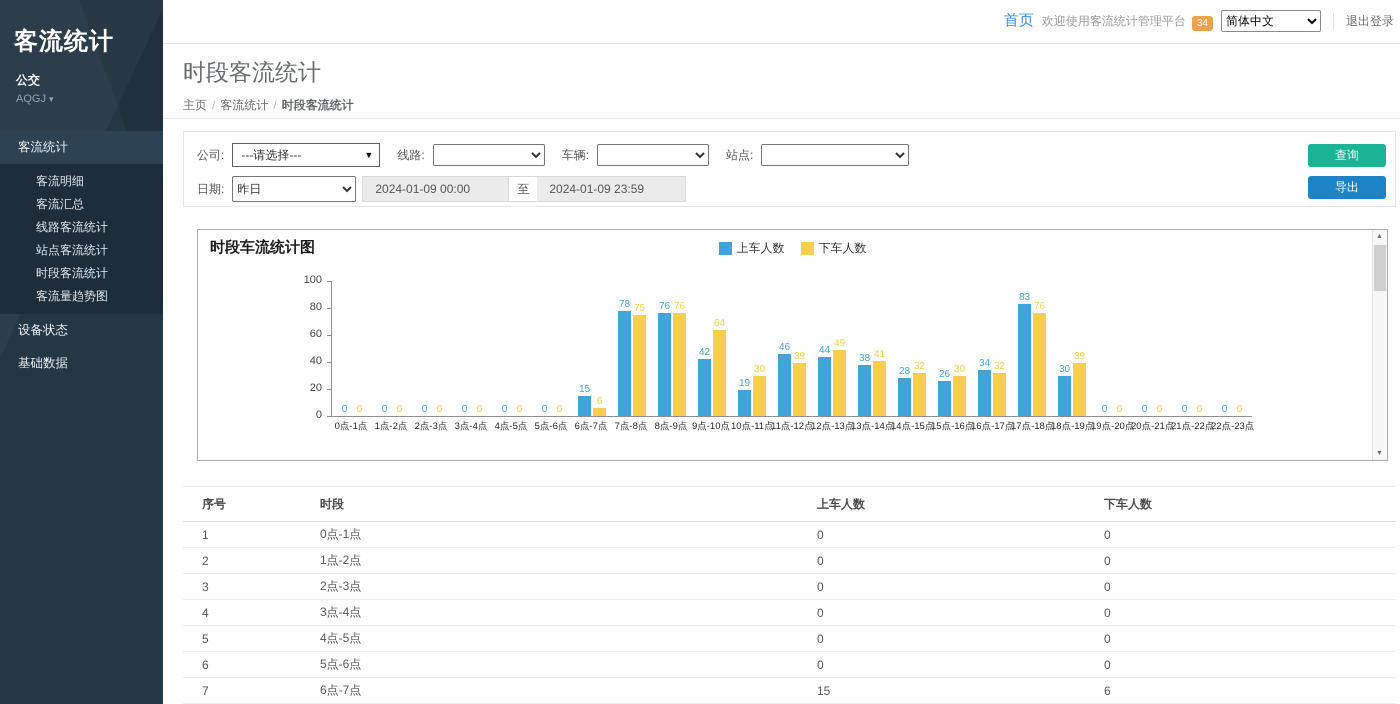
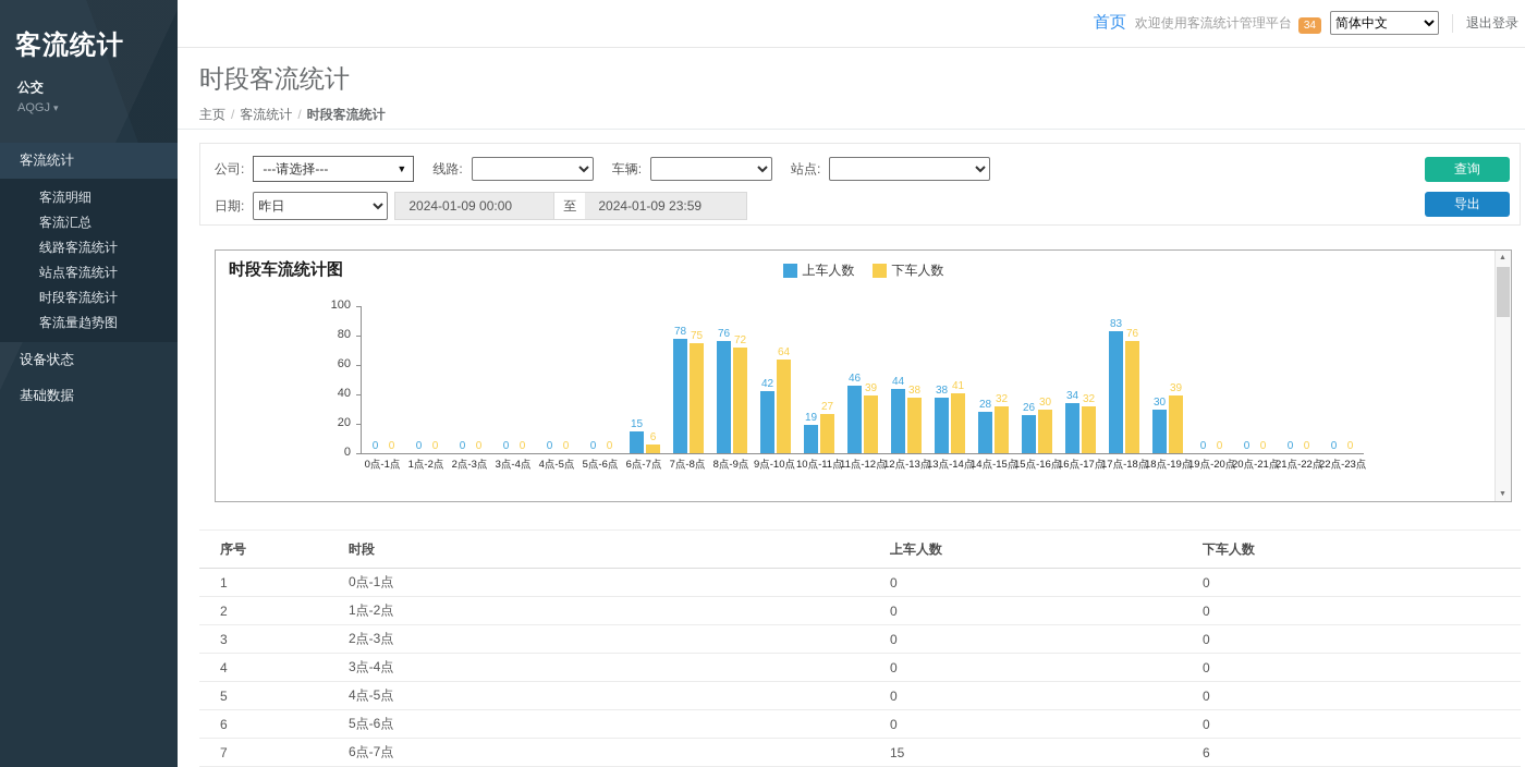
下车人数/8点-9点: 76 -> 72
下车人数/10点-11点: 30 -> 27
下车人数/12点-13点: 49 -> 38
